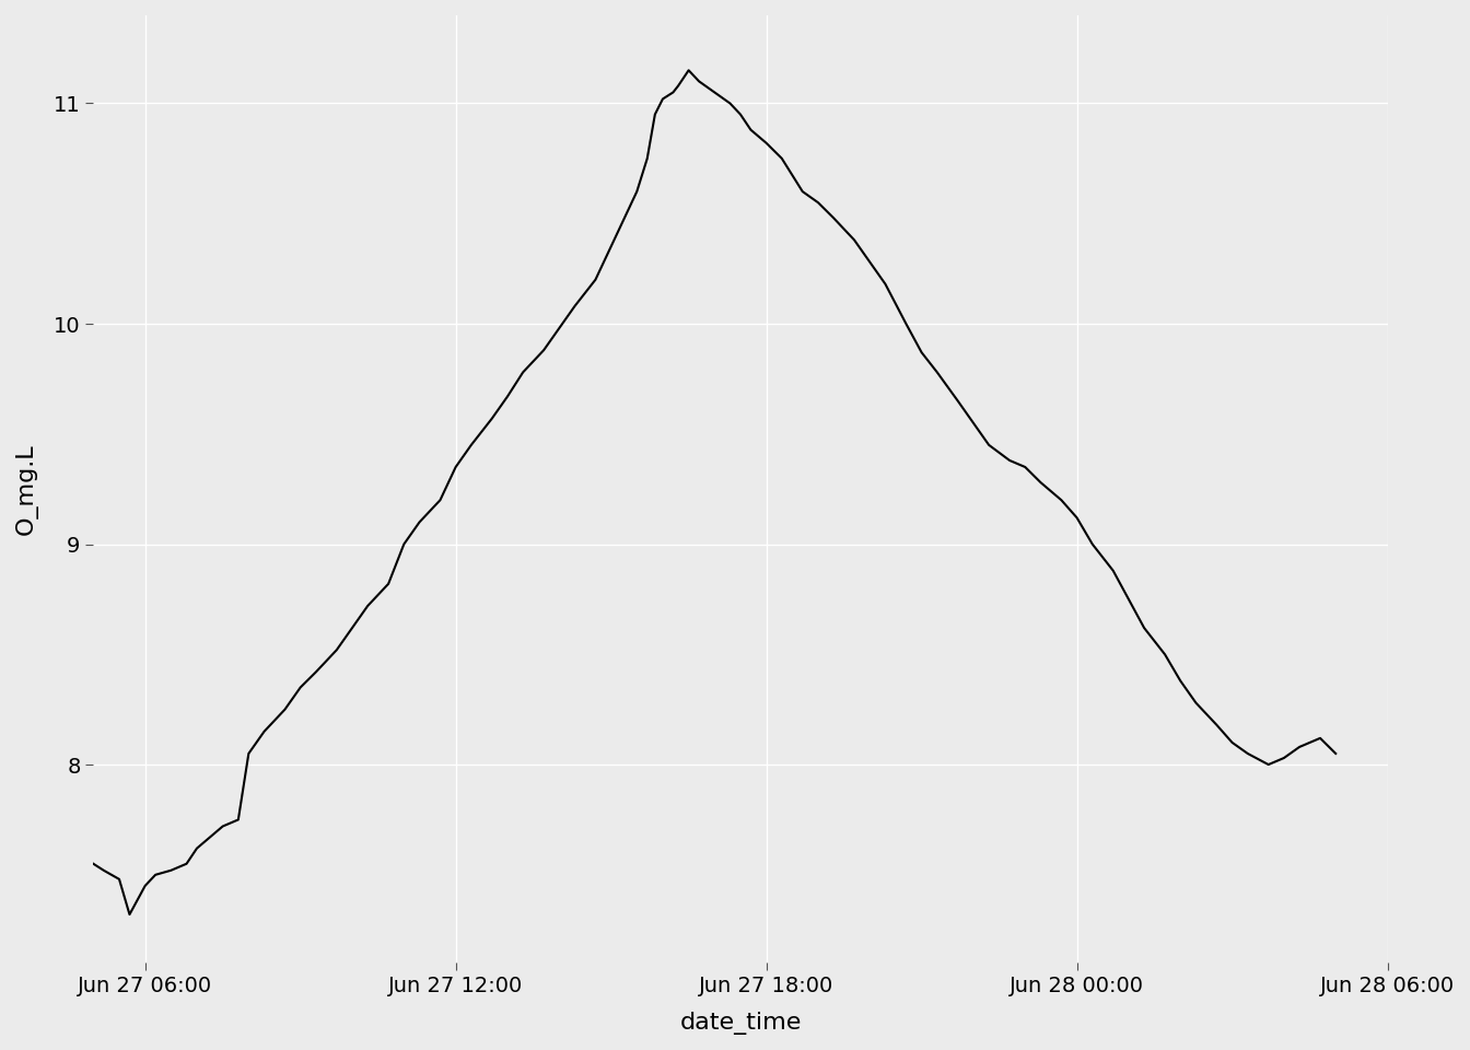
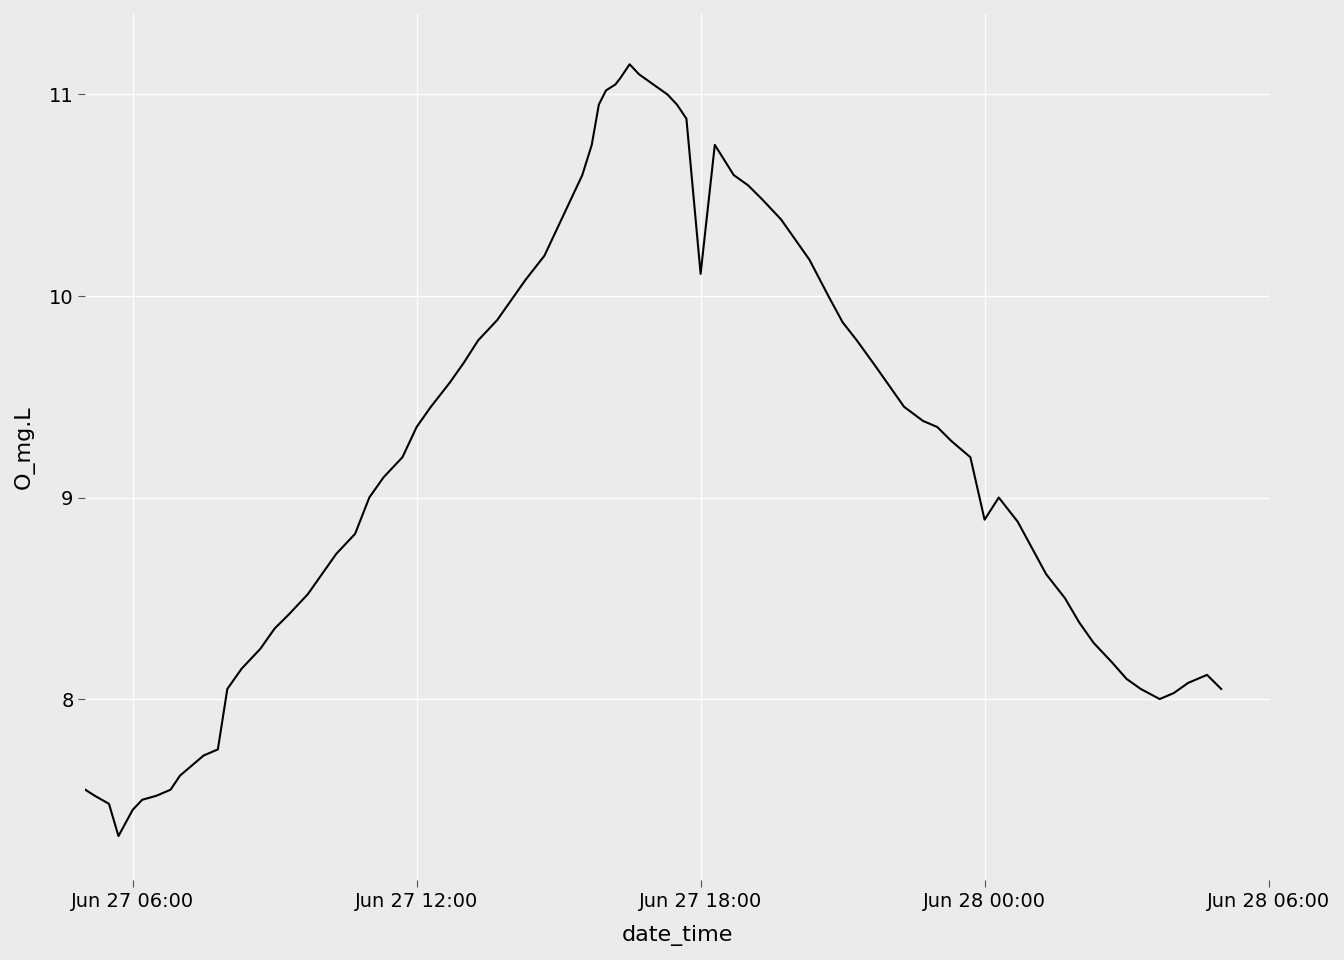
Jun 27 18:00: 10.82 -> 10.11
Jun 28 00:00: 9.12 -> 8.89
